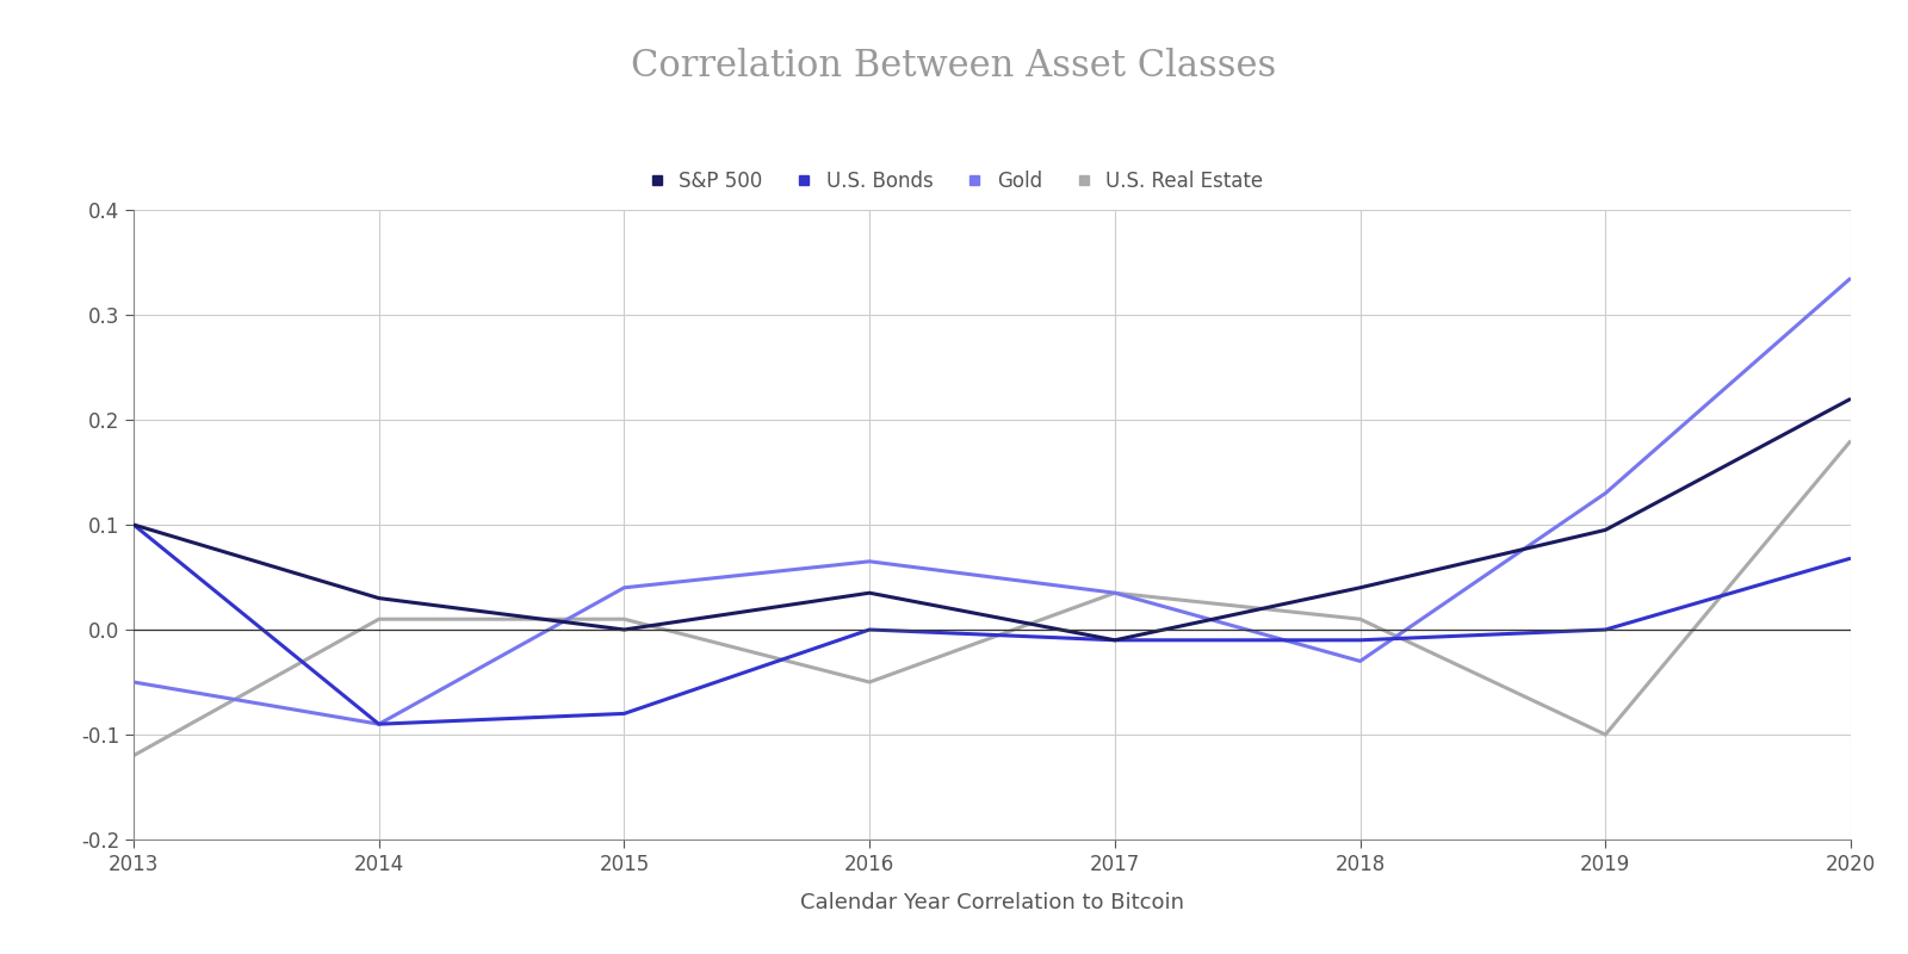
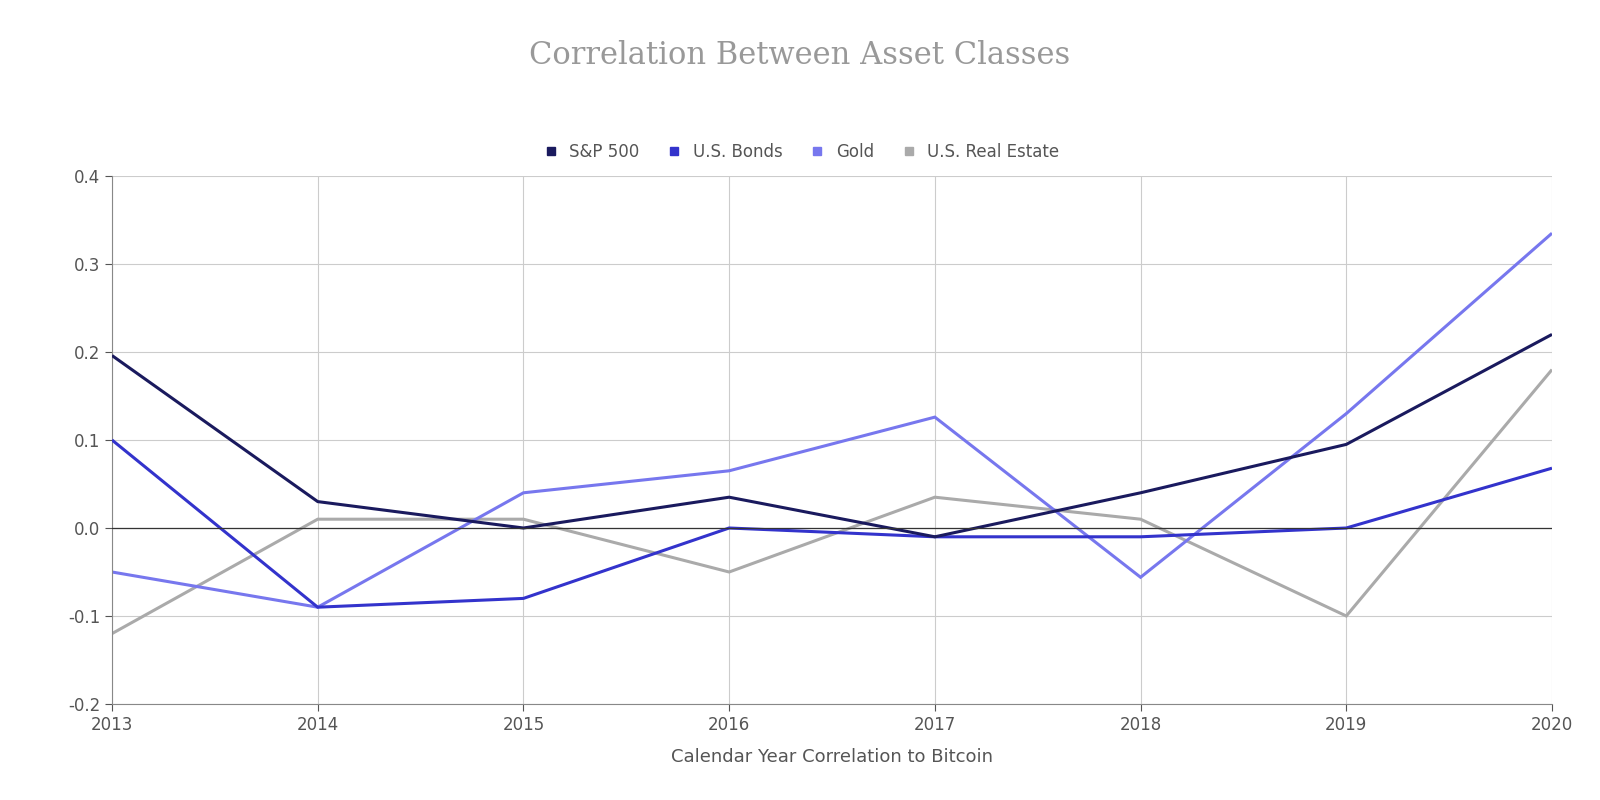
S&P 500/2013: 0.100 -> 0.196
Gold/2017: 0.035 -> 0.126
Gold/2018: -0.030 -> -0.056
